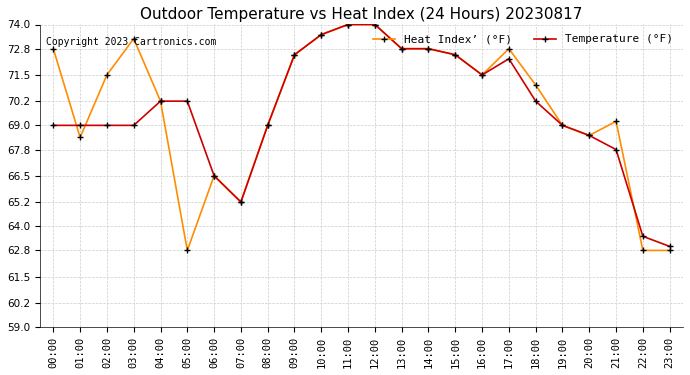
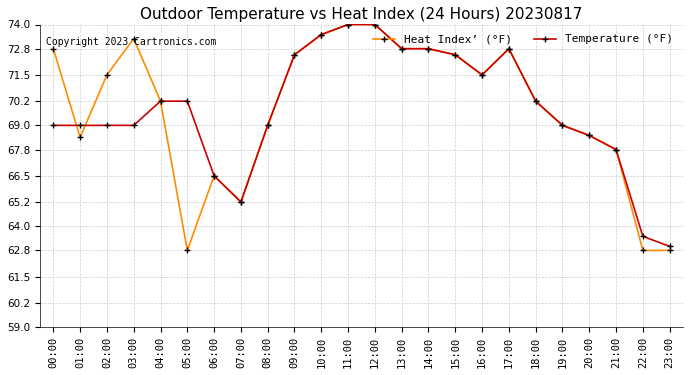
Temperature (°F)/17:00: 72.3 -> 72.8
Heat Index’ (°F)/18:00: 71.0 -> 70.2
Heat Index’ (°F)/21:00: 69.2 -> 67.8
